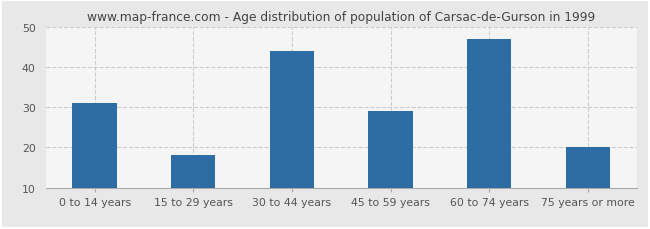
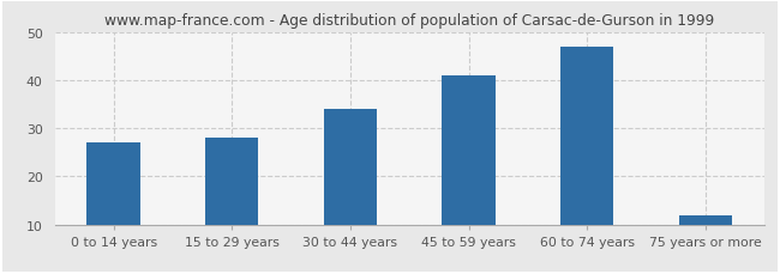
0 to 14 years: 31 -> 27
15 to 29 years: 18 -> 28
30 to 44 years: 44 -> 34
45 to 59 years: 29 -> 41
75 years or more: 20 -> 12
